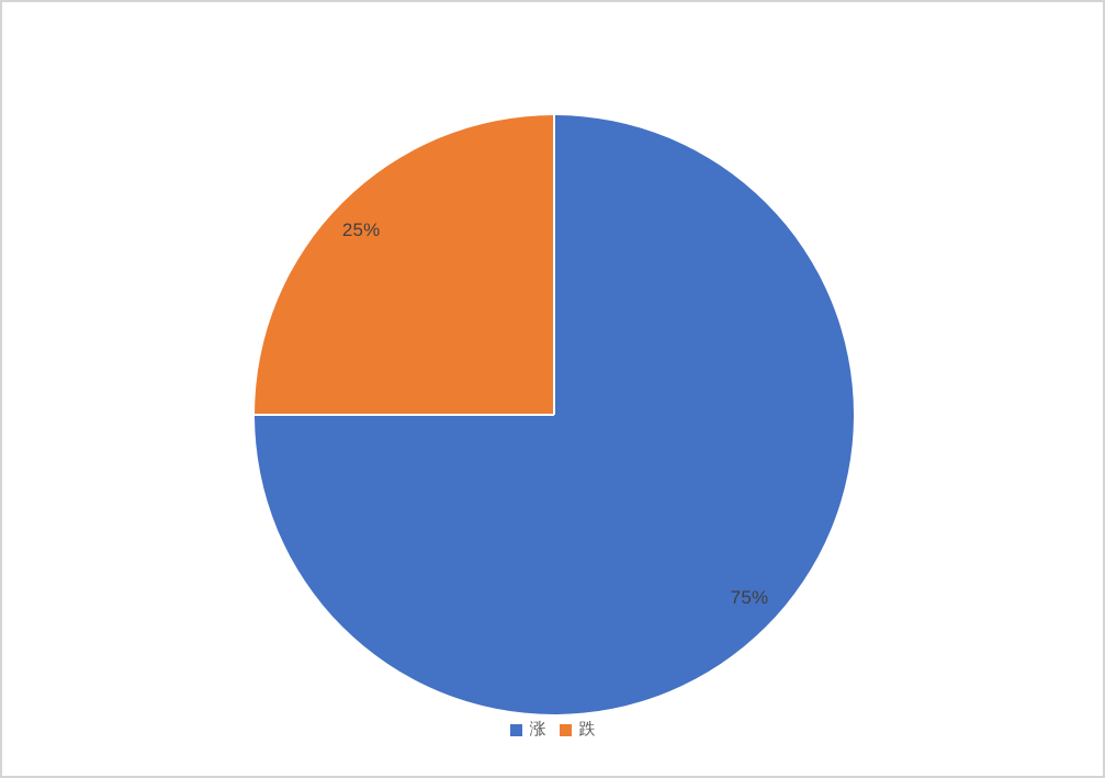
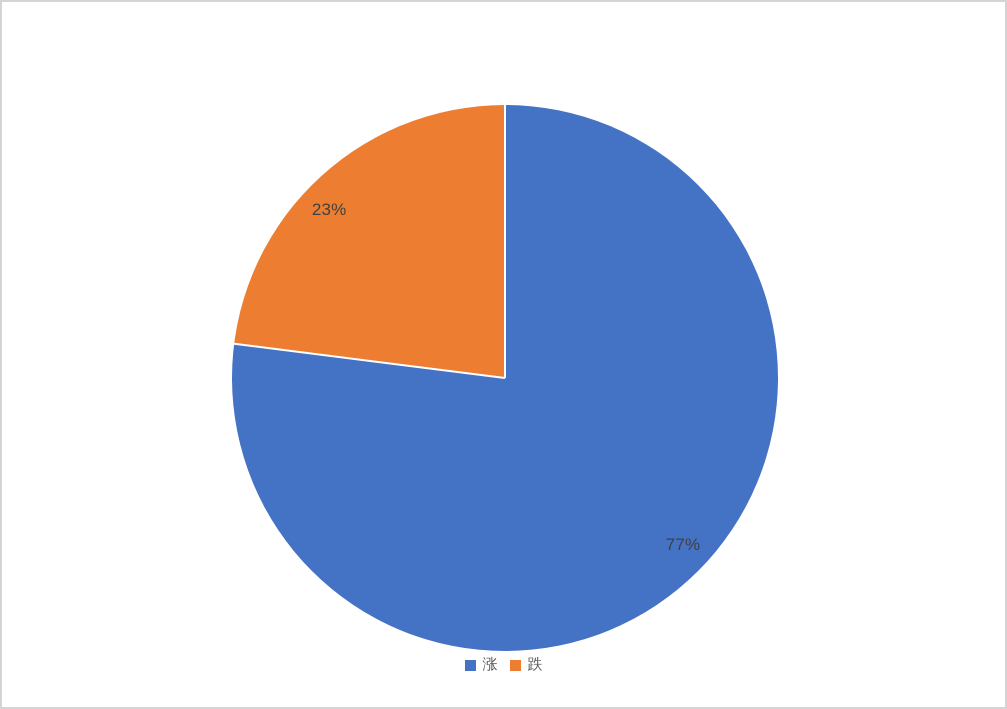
涨: 75% -> 77%
跌: 25% -> 23%
